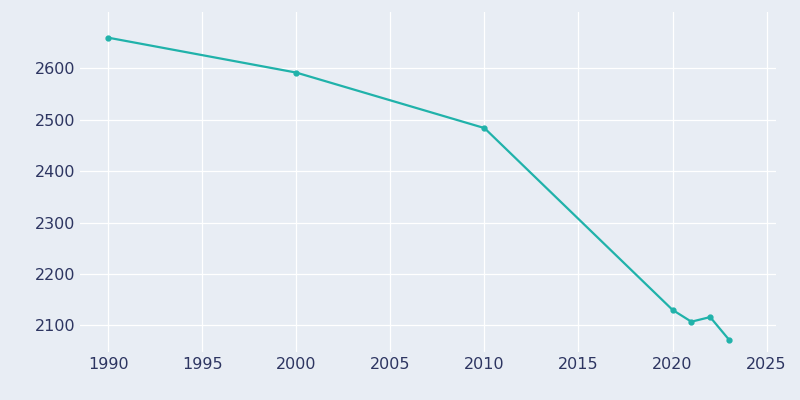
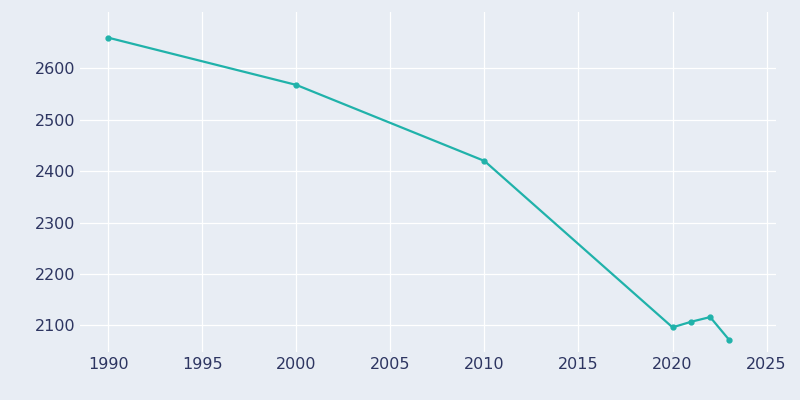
2000: 2592 -> 2568
2010: 2484 -> 2420
2020: 2130 -> 2096
